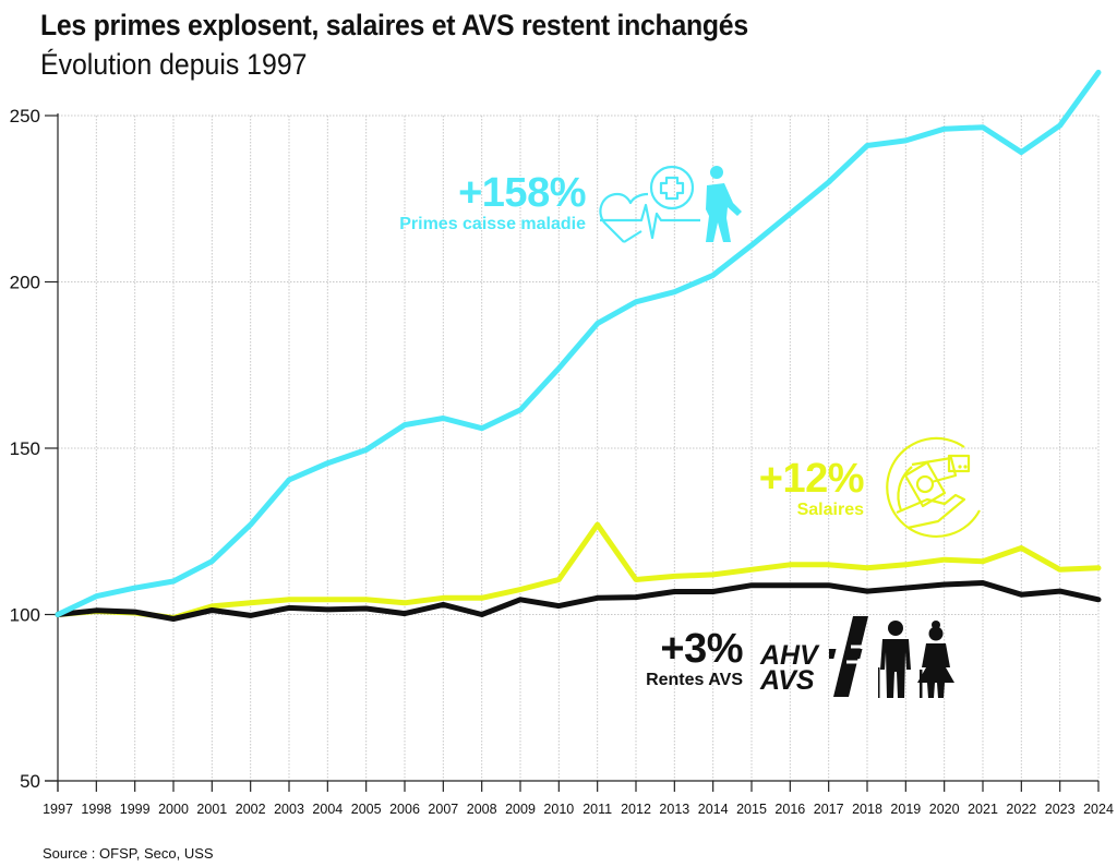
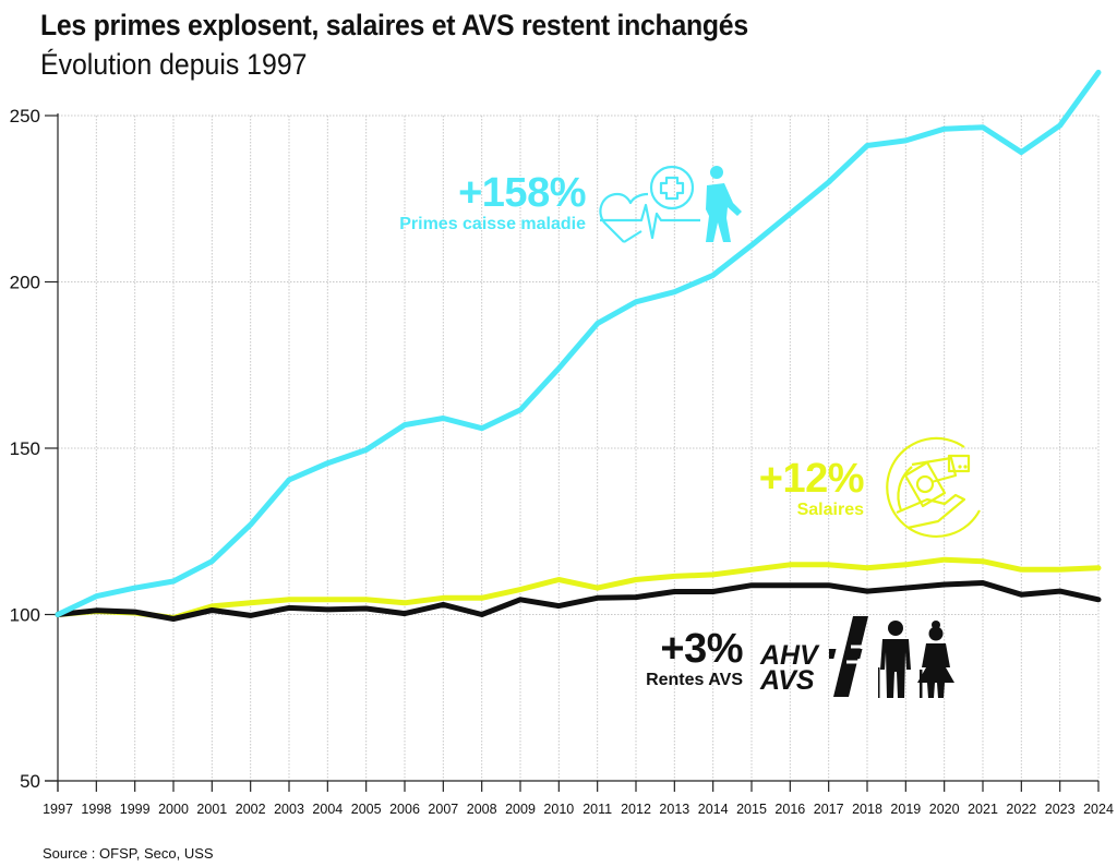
Salaires/2011: 127 -> 108
Salaires/2022: 120 -> 114
